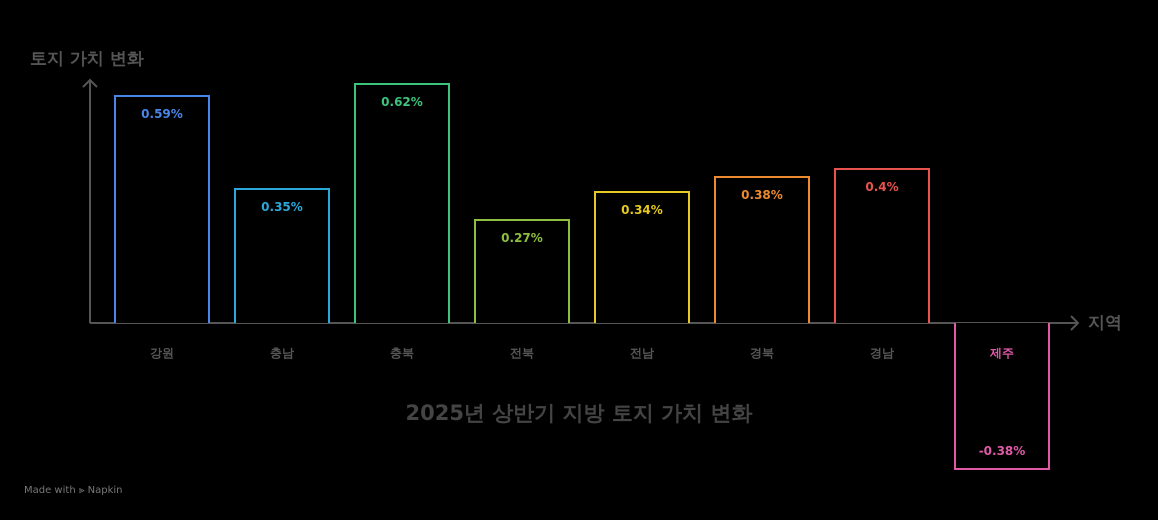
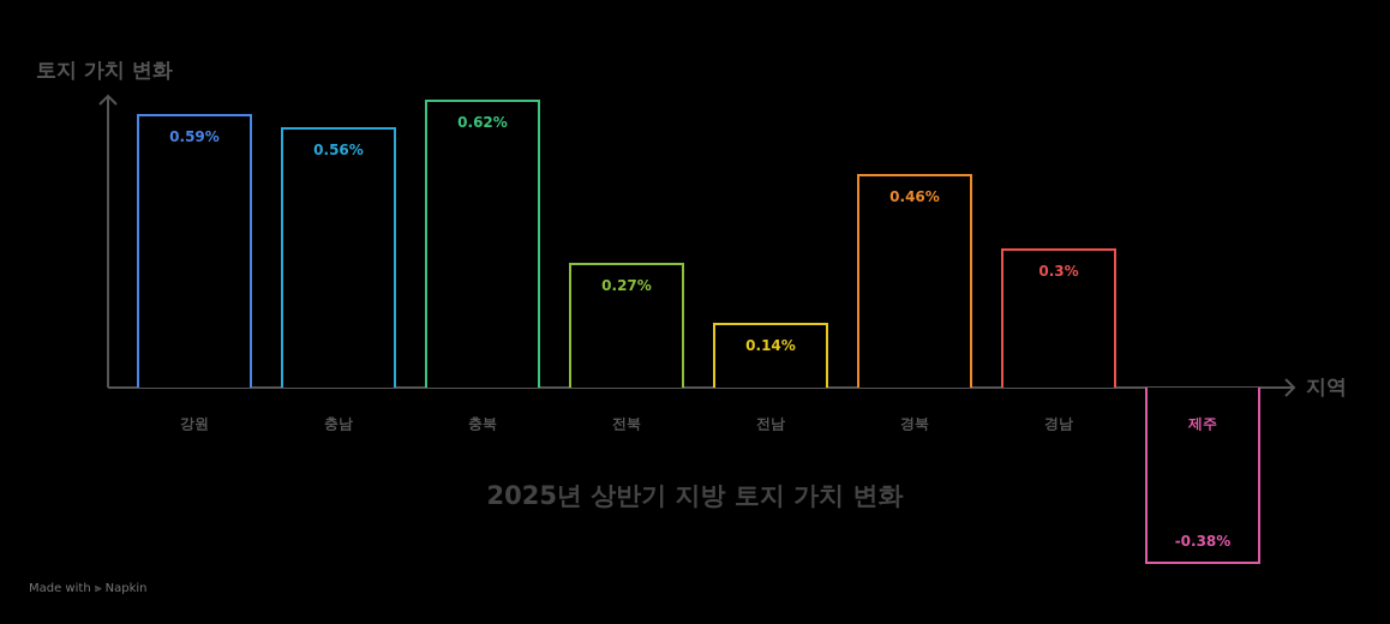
충남: 0.35% -> 0.56%
전남: 0.34% -> 0.14%
경북: 0.38% -> 0.46%
경남: 0.4% -> 0.3%
